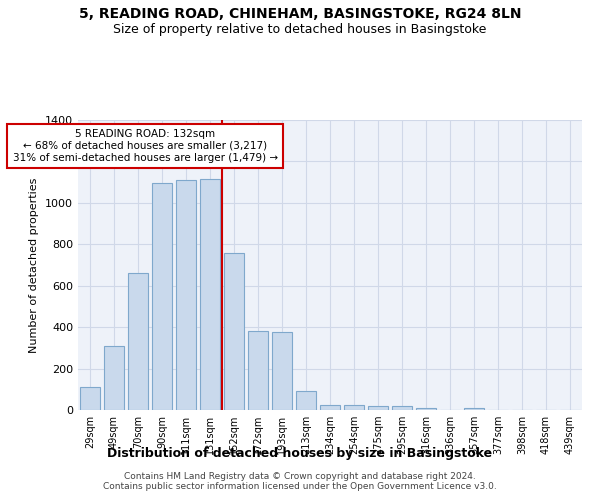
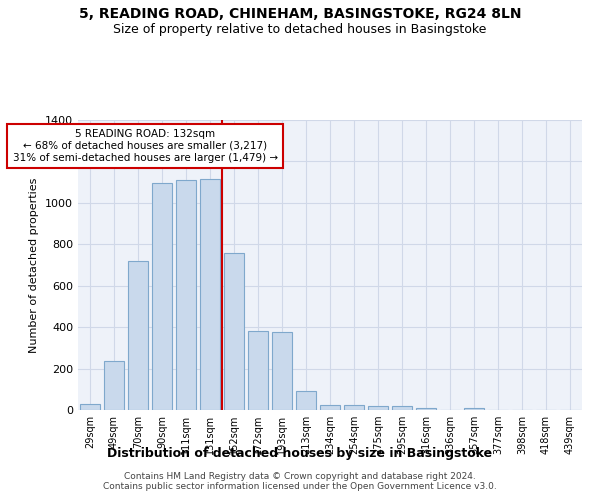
29sqm: 110 -> 30
49sqm: 310 -> 235
70sqm: 660 -> 720
